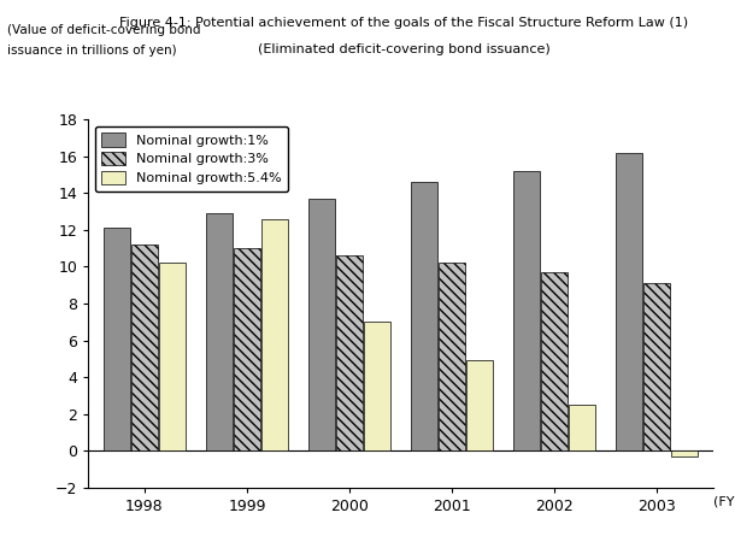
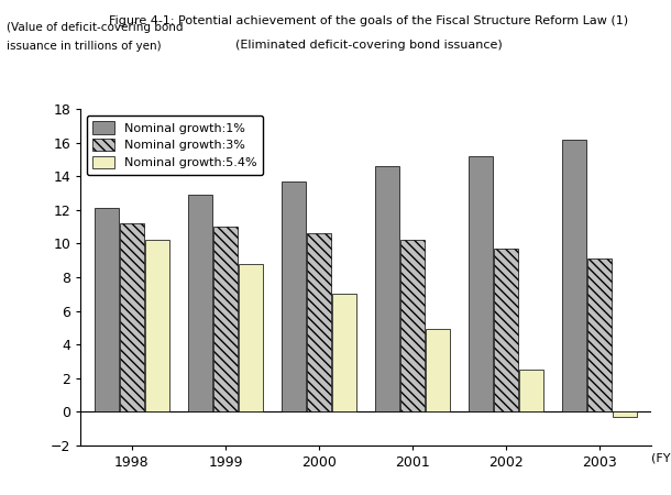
Nominal growth:5.4%/1999: 12.6 -> 8.8
